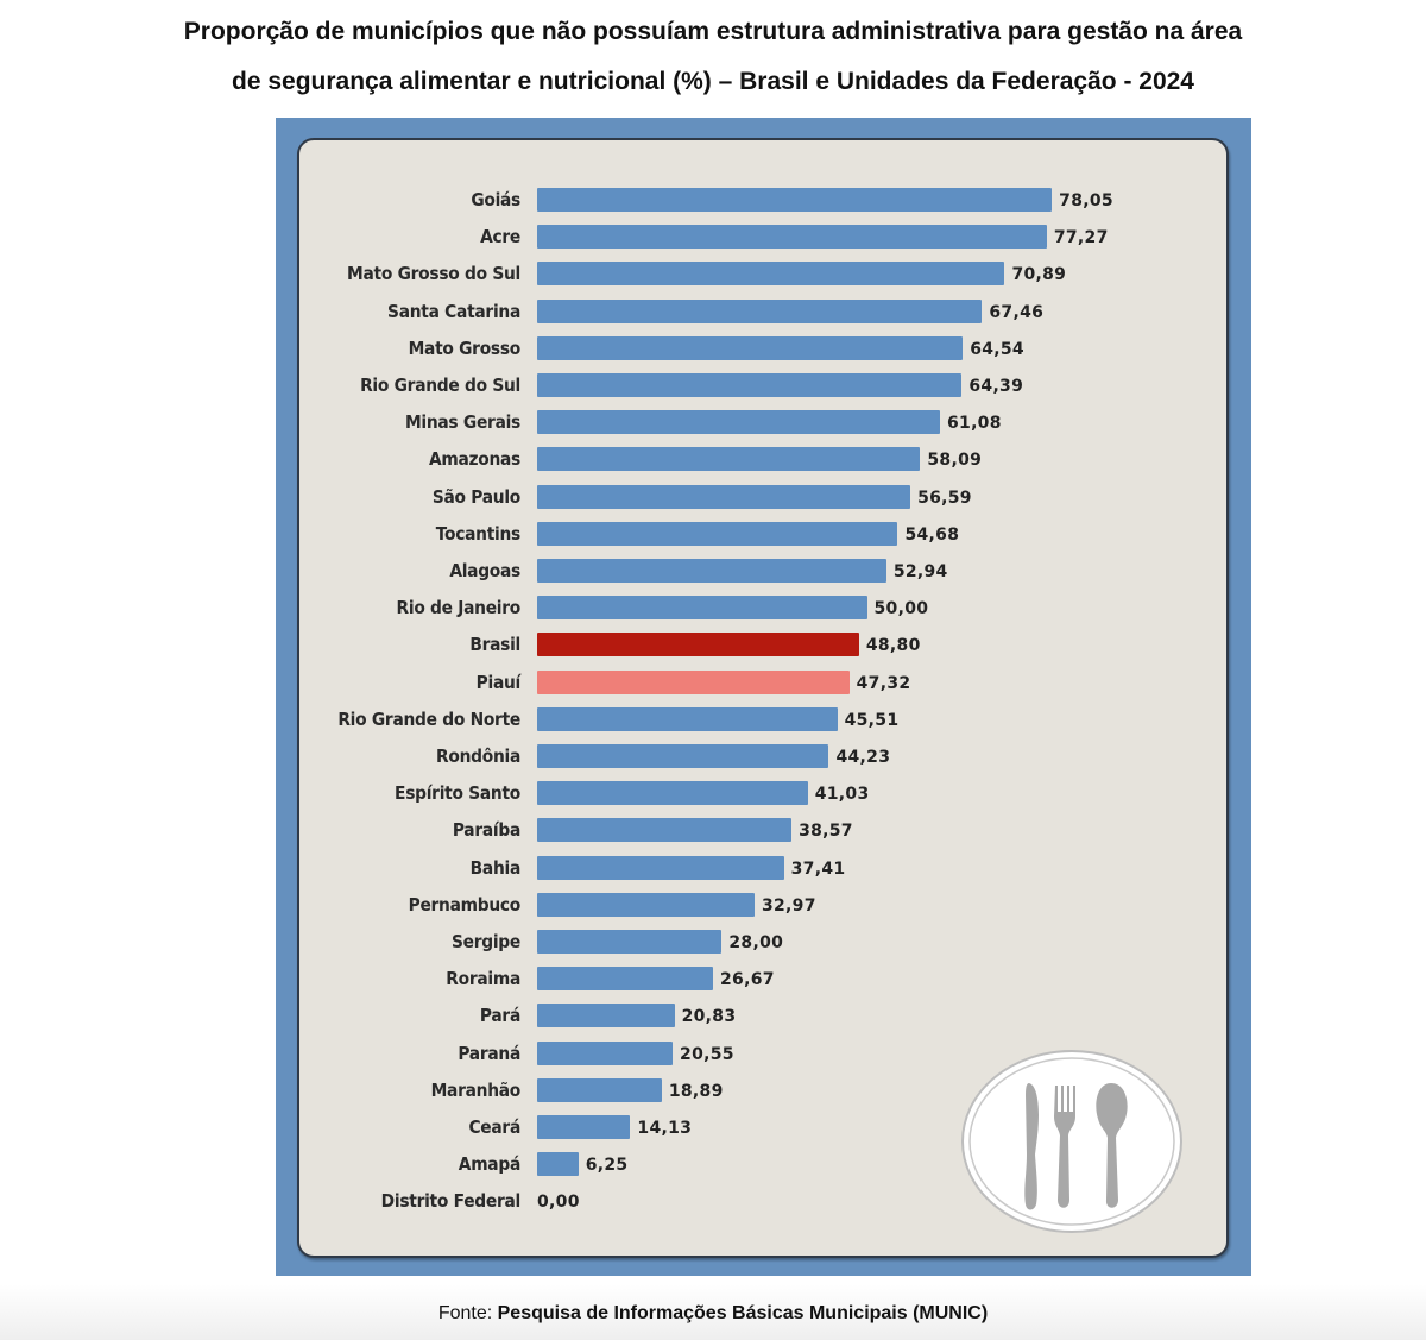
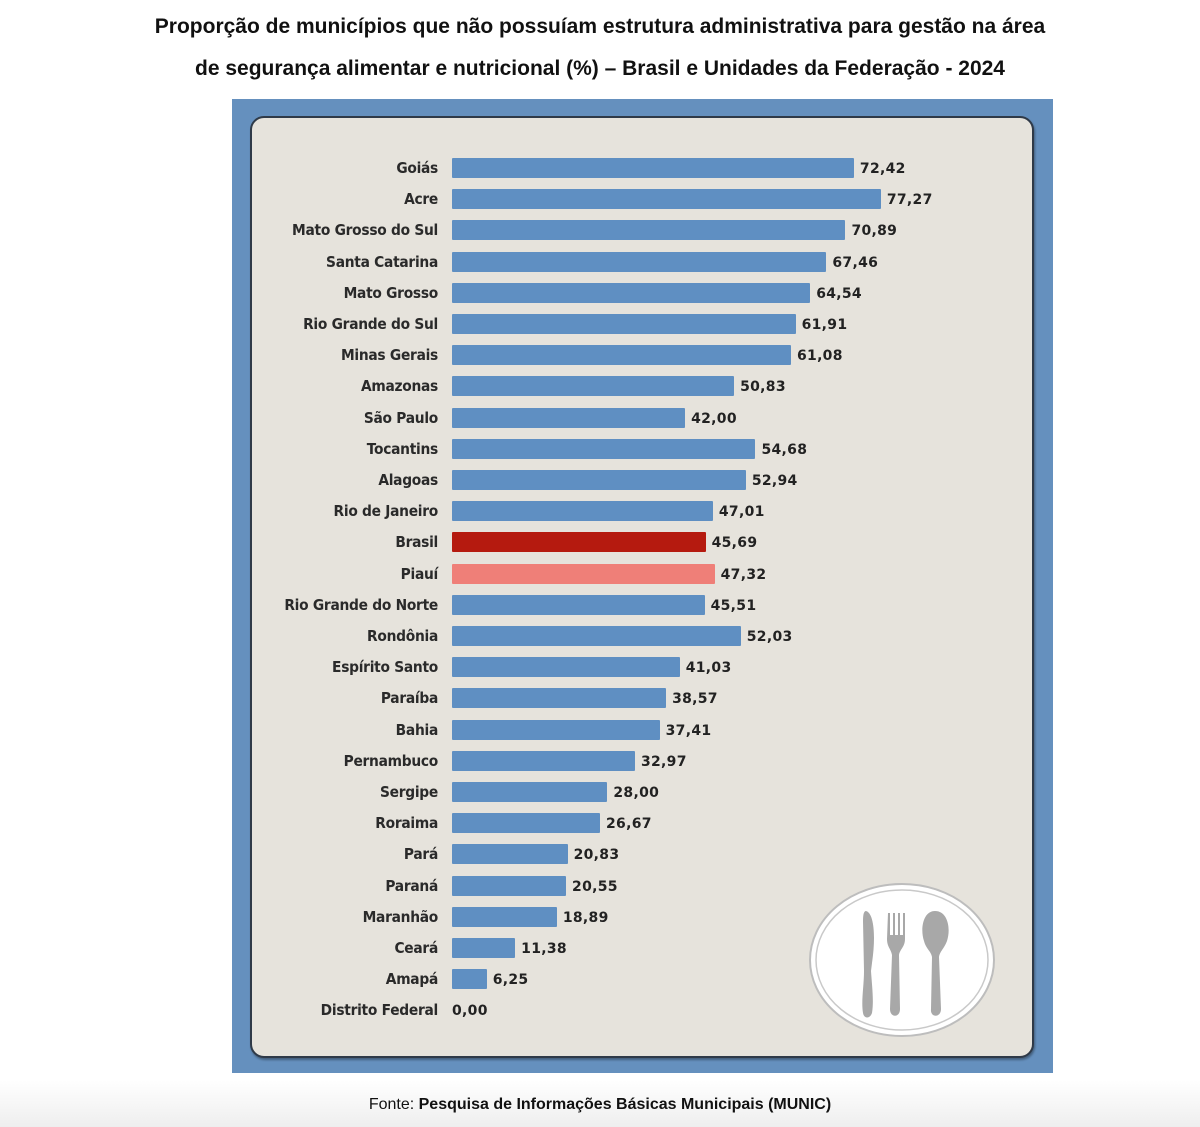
Goiás: 78,05 -> 72,42
Rio Grande do Sul: 64,39 -> 61,91
Amazonas: 58,09 -> 50,83
São Paulo: 56,59 -> 42,00
Rio de Janeiro: 50,00 -> 47,01
Brasil: 48,80 -> 45,69
Rondônia: 44,23 -> 52,03
Ceará: 14,13 -> 11,38
